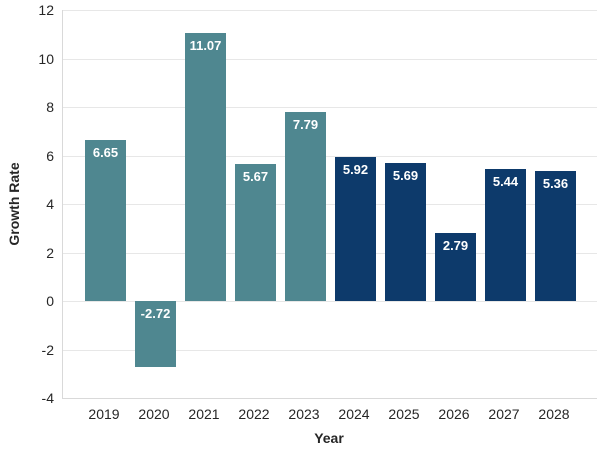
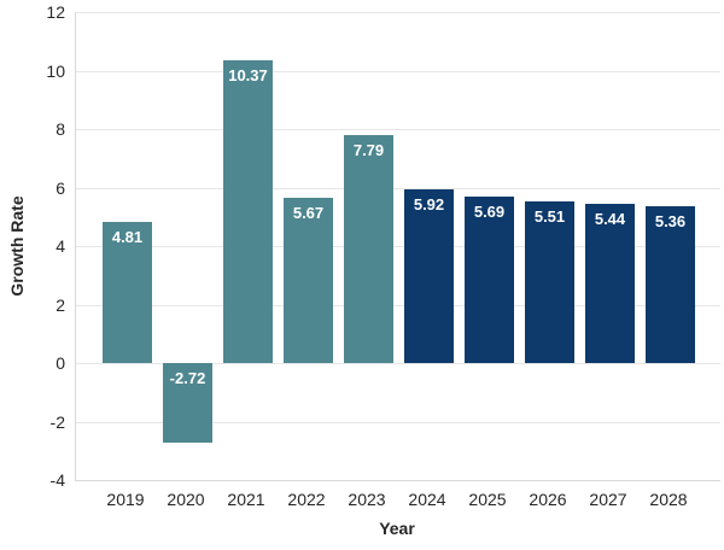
2019: 6.65 -> 4.81
2021: 11.07 -> 10.37
2026: 2.79 -> 5.51
